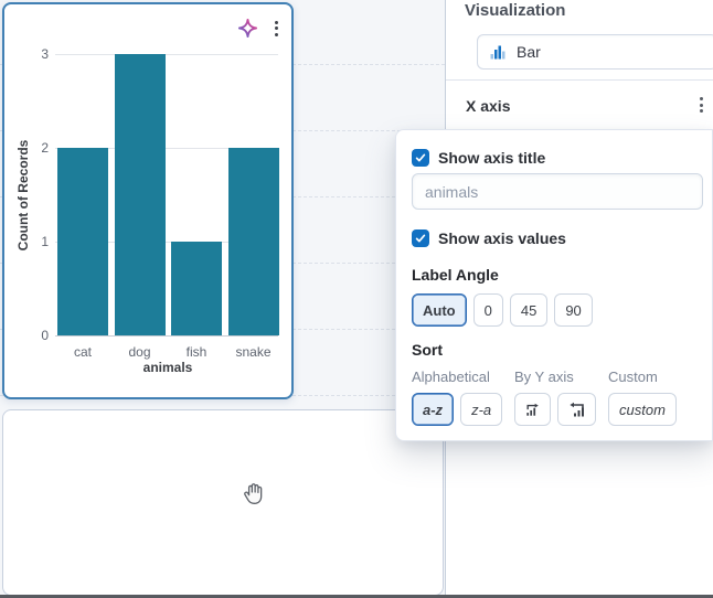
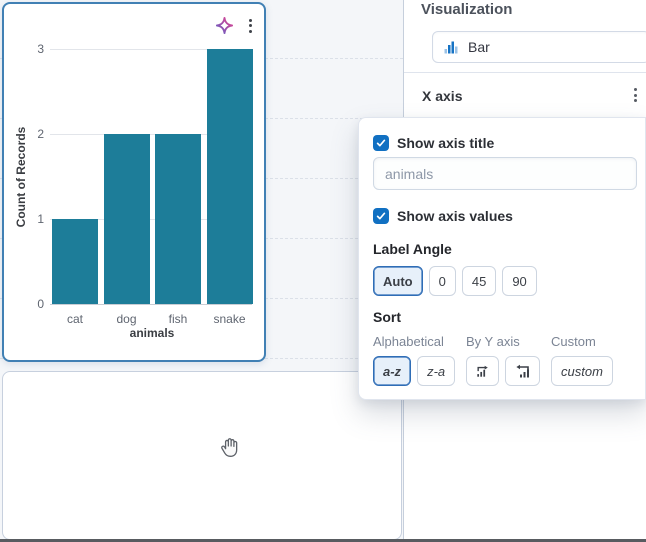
cat: 2 -> 1
dog: 3 -> 2
fish: 1 -> 2
snake: 2 -> 3
